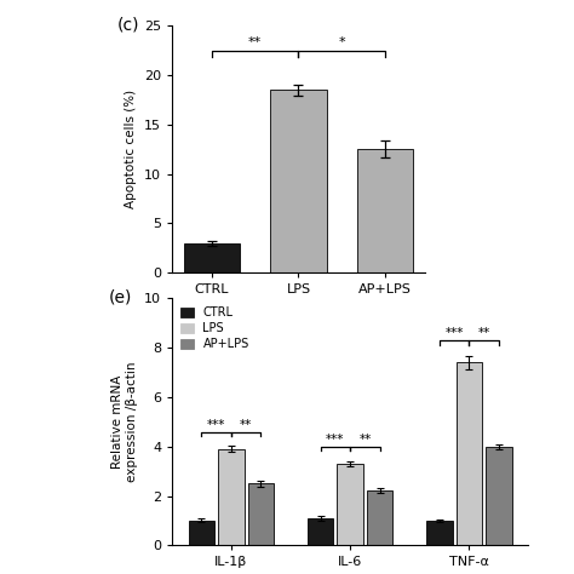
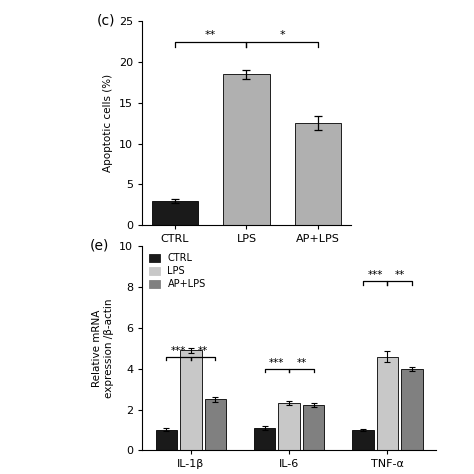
LPS/IL-1β: 3.9 -> 4.9
LPS/IL-6: 3.3 -> 2.3
LPS/TNF-α: 7.4 -> 4.6
